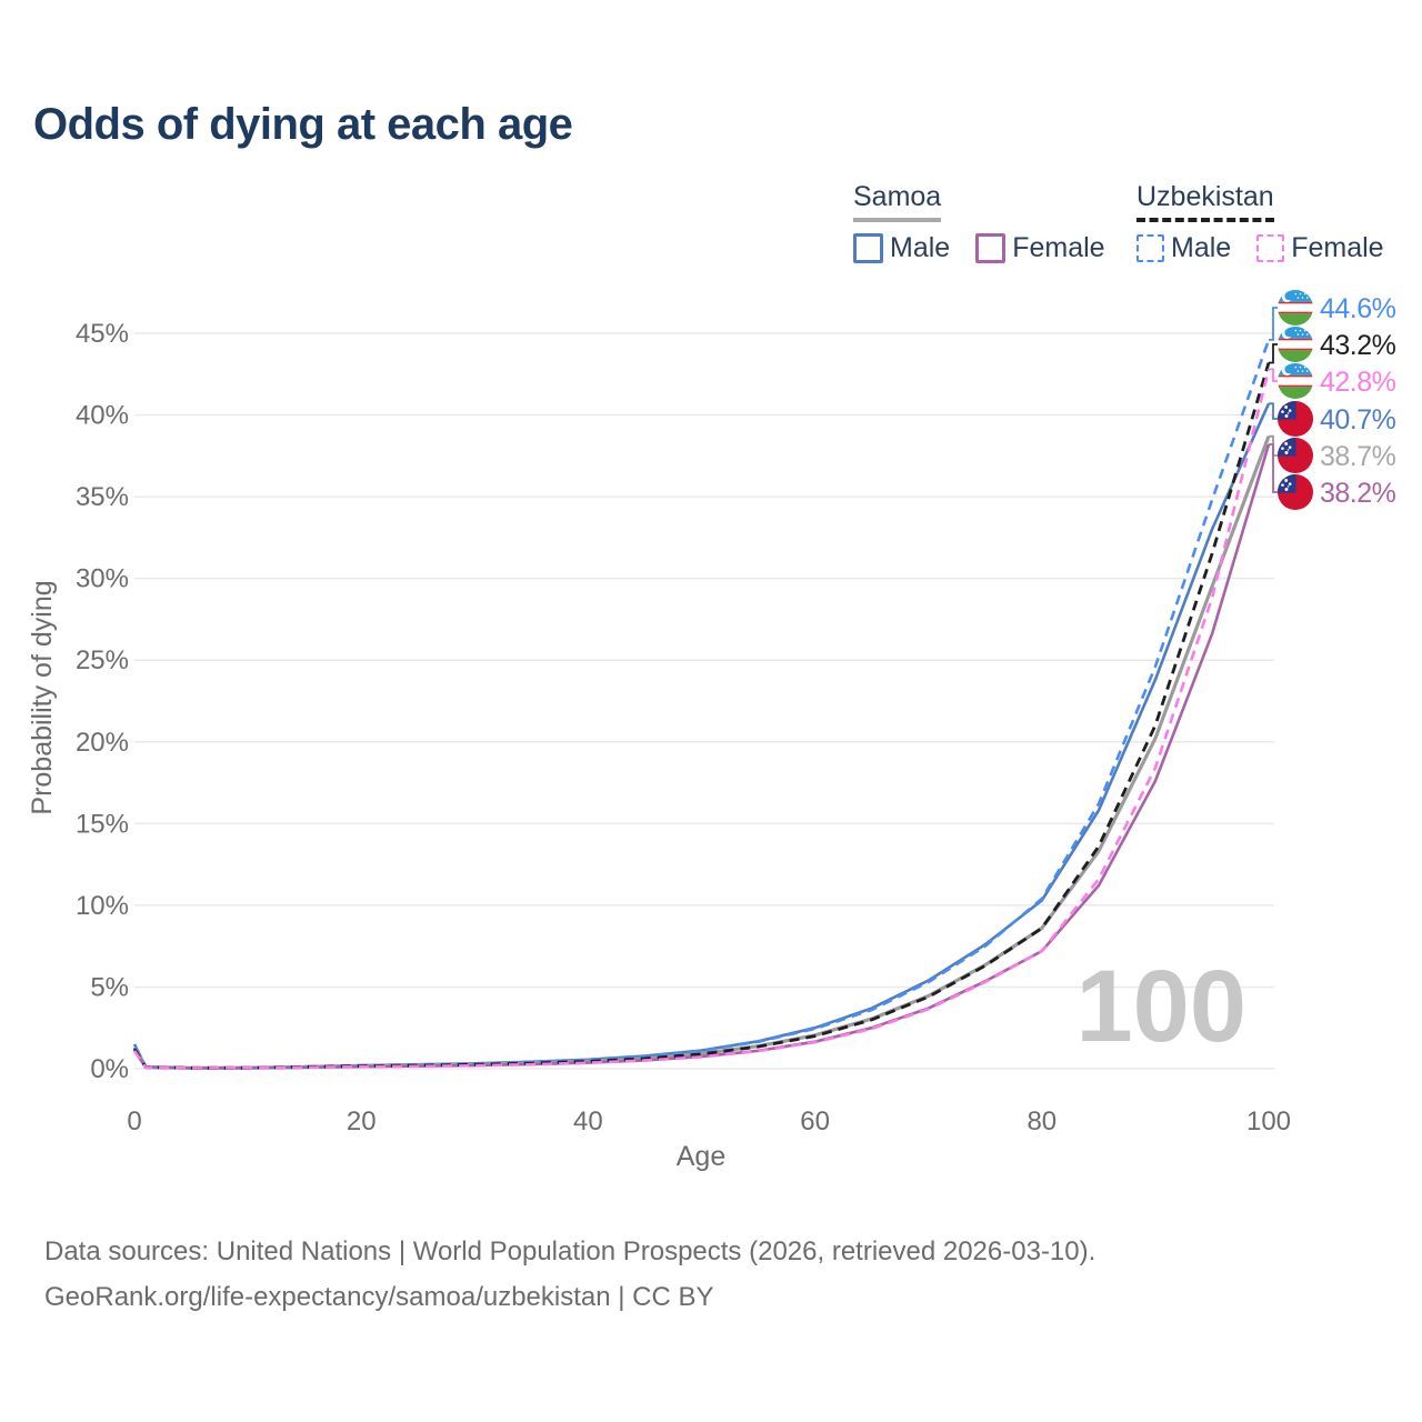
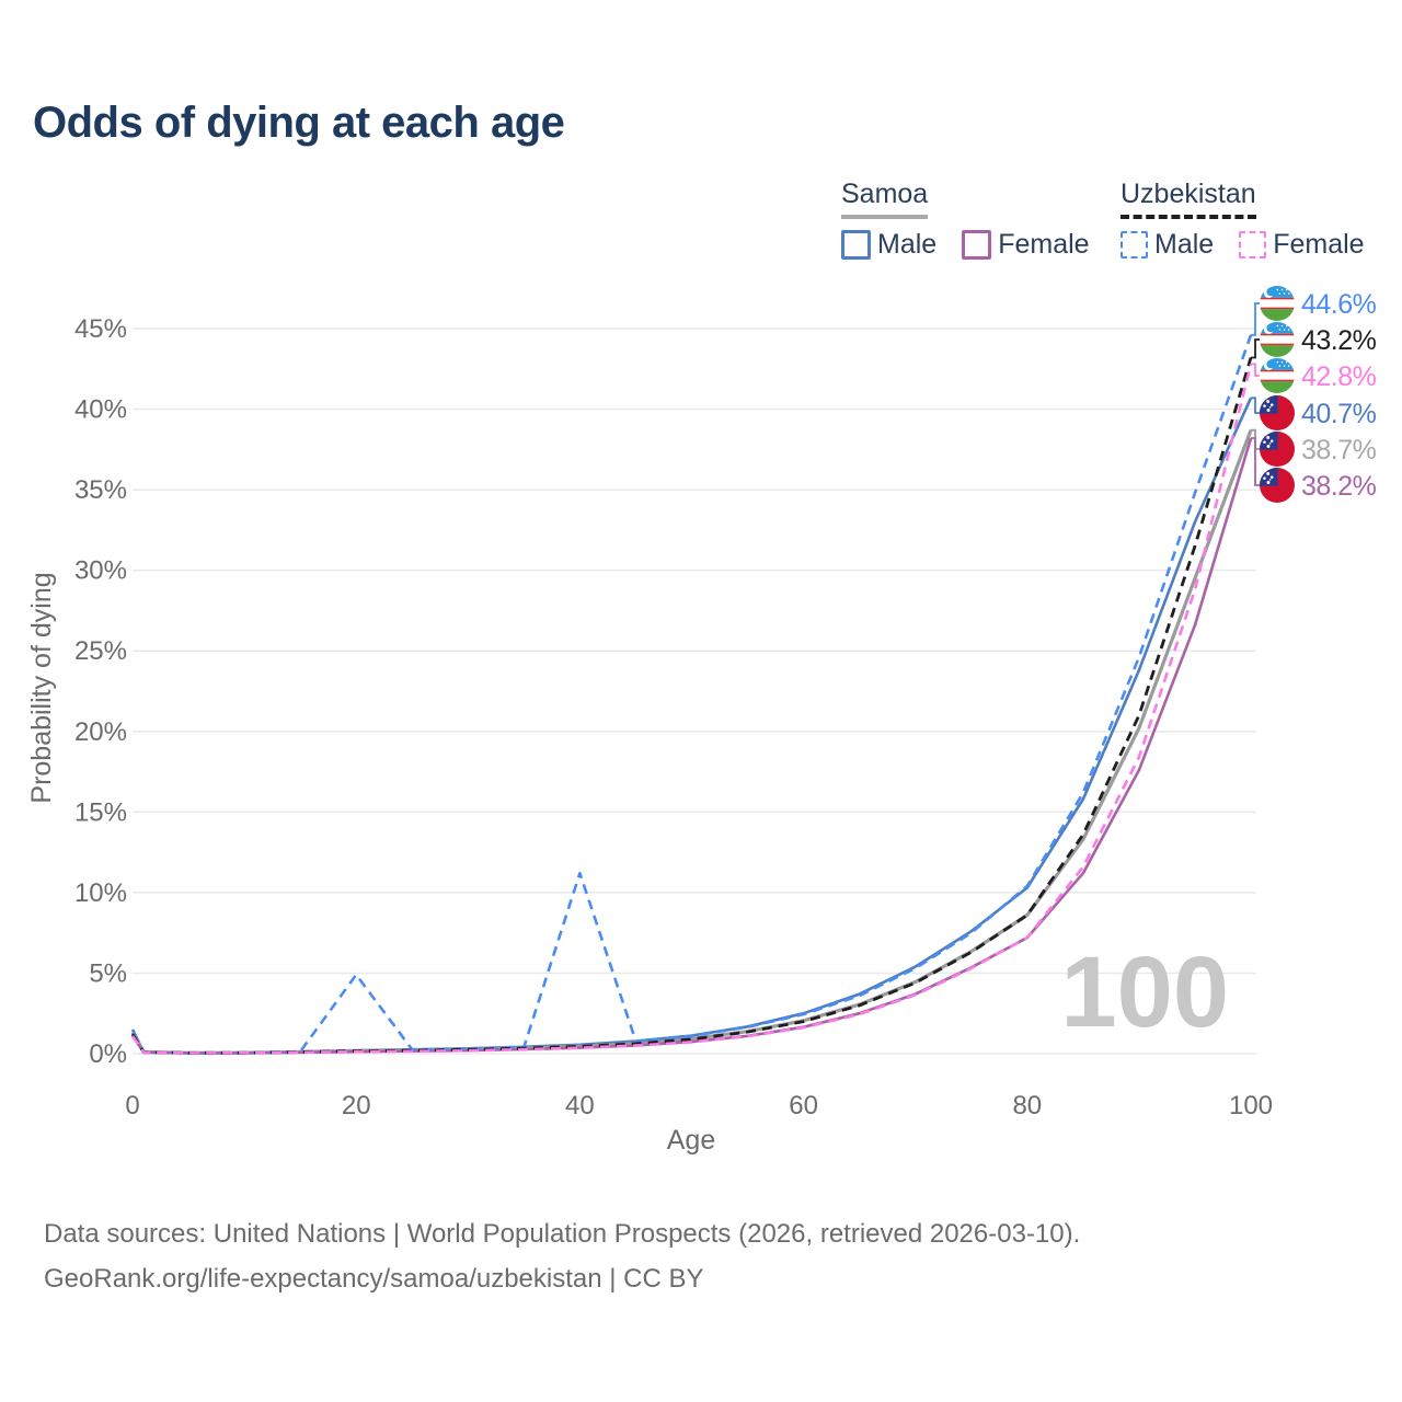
Uzbekistan Male/20: 0.2% -> 4.9%
Uzbekistan Male/40: 0.6% -> 11.2%
